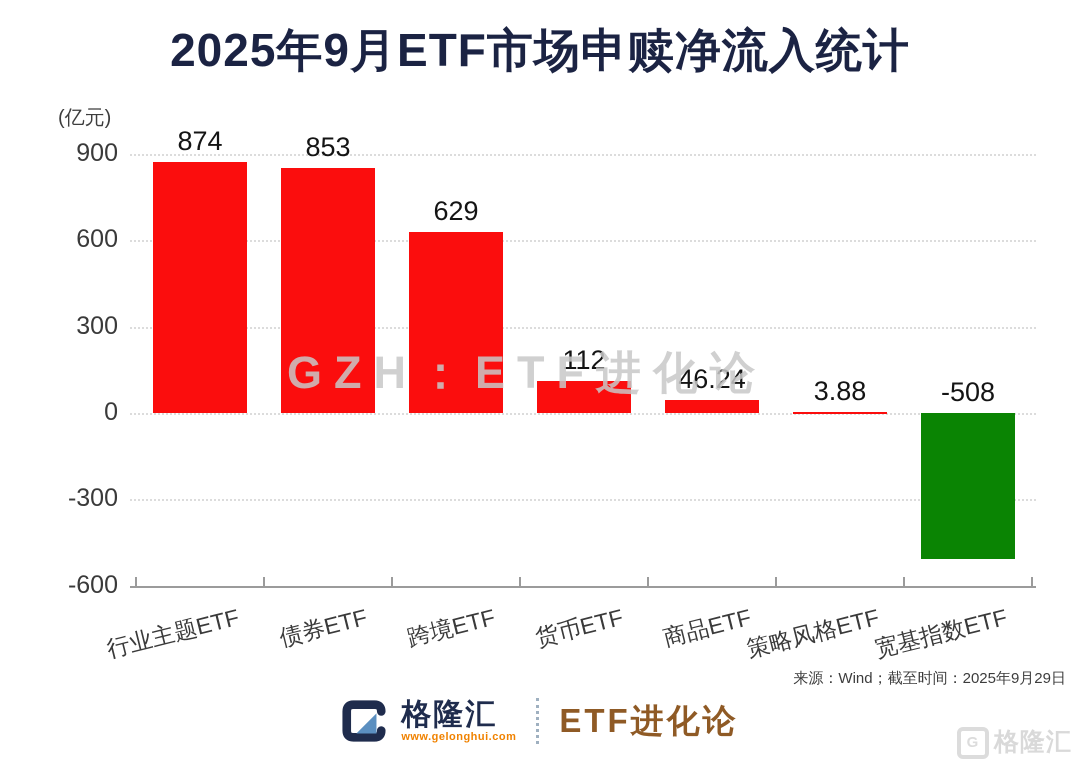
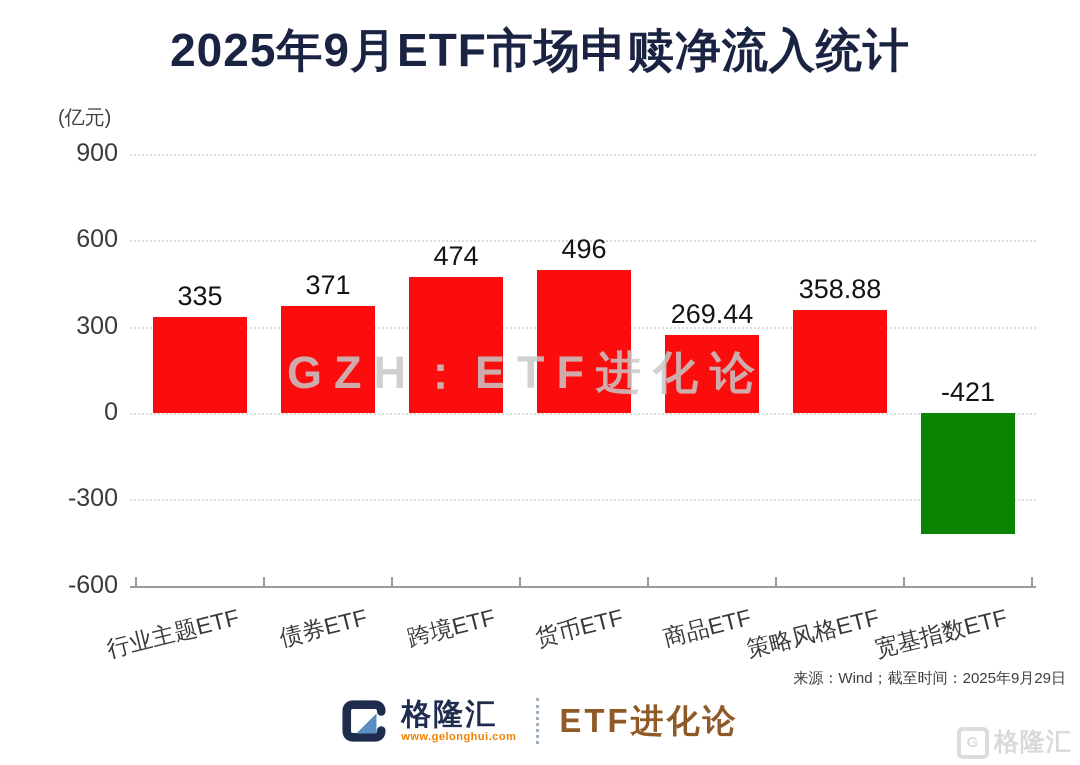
行业主题ETF: 874 -> 335
债券ETF: 853 -> 371
跨境ETF: 629 -> 474
货币ETF: 112 -> 496
商品ETF: 46.24 -> 269.44
策略风格ETF: 3.88 -> 358.88
宽基指数ETF: -508 -> -421
